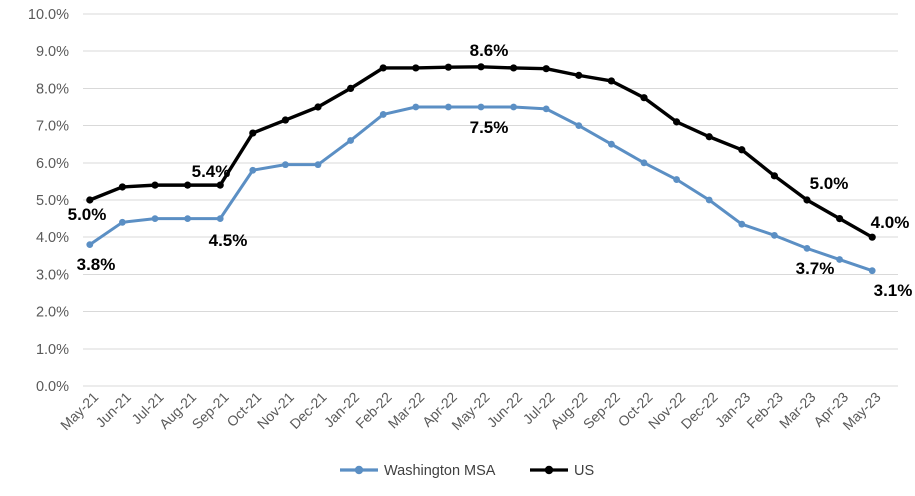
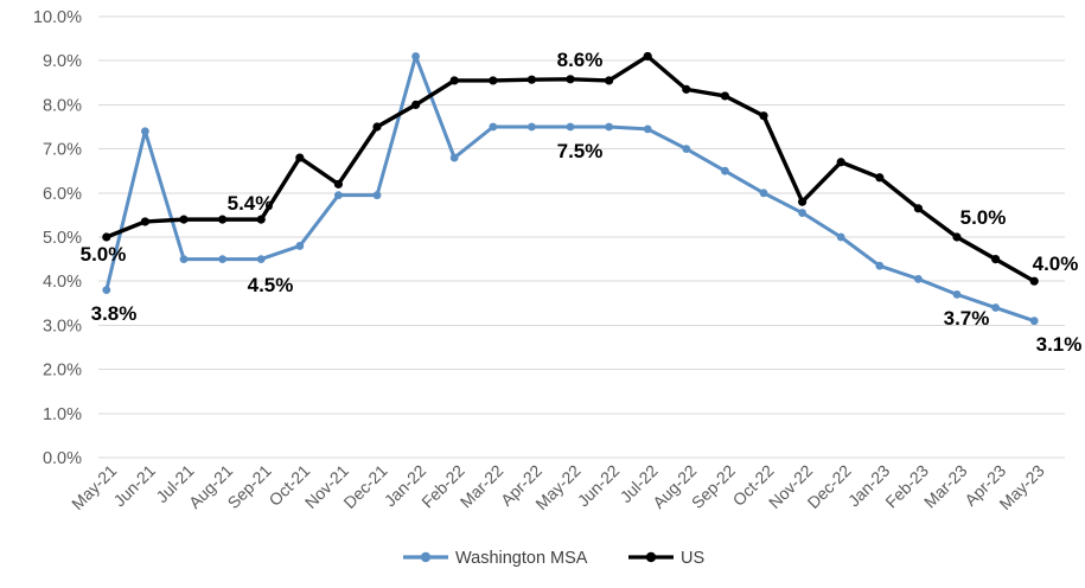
Washington MSA/Jun-21: 4.4% -> 7.4%
Washington MSA/Oct-21: 5.8% -> 4.8%
US/Nov-21: 7.2% -> 6.2%
Washington MSA/Jan-22: 6.6% -> 9.1%
Washington MSA/Feb-22: 7.3% -> 6.8%
US/Jul-22: 8.5% -> 9.1%
US/Nov-22: 7.1% -> 5.8%
